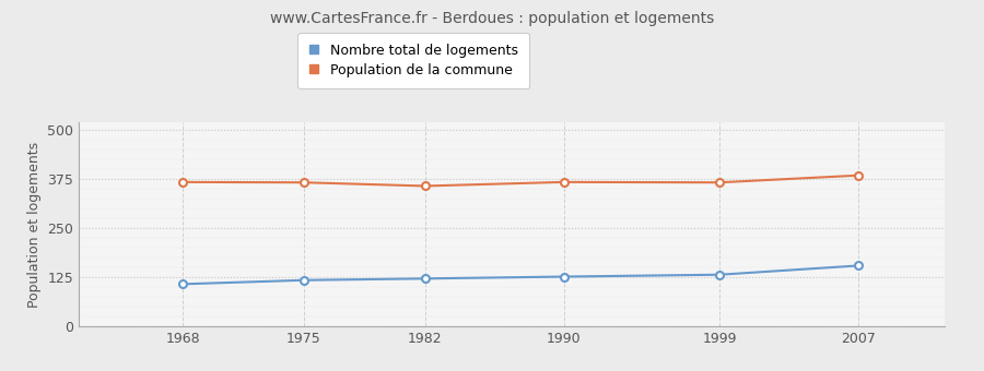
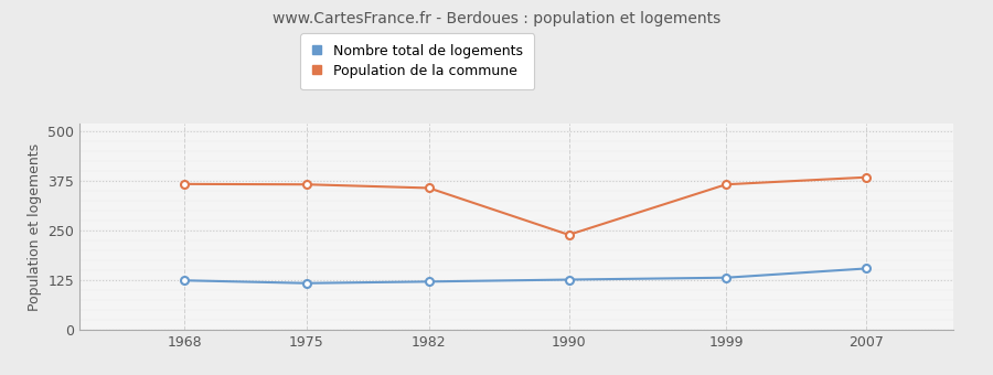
Nombre total de logements/1968: 108 -> 125
Population de la commune/1990: 368 -> 240
